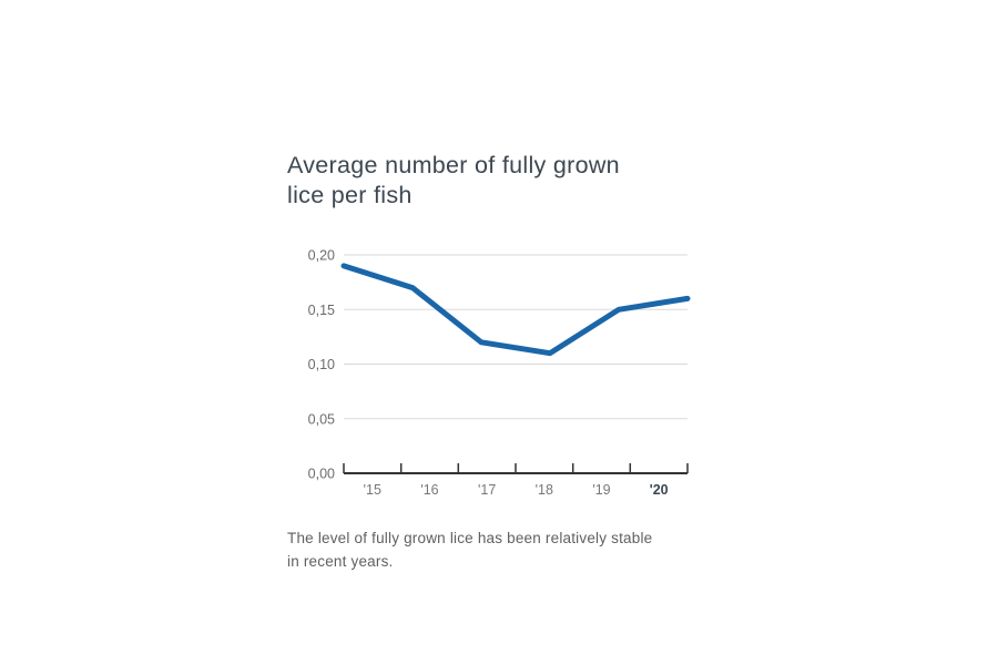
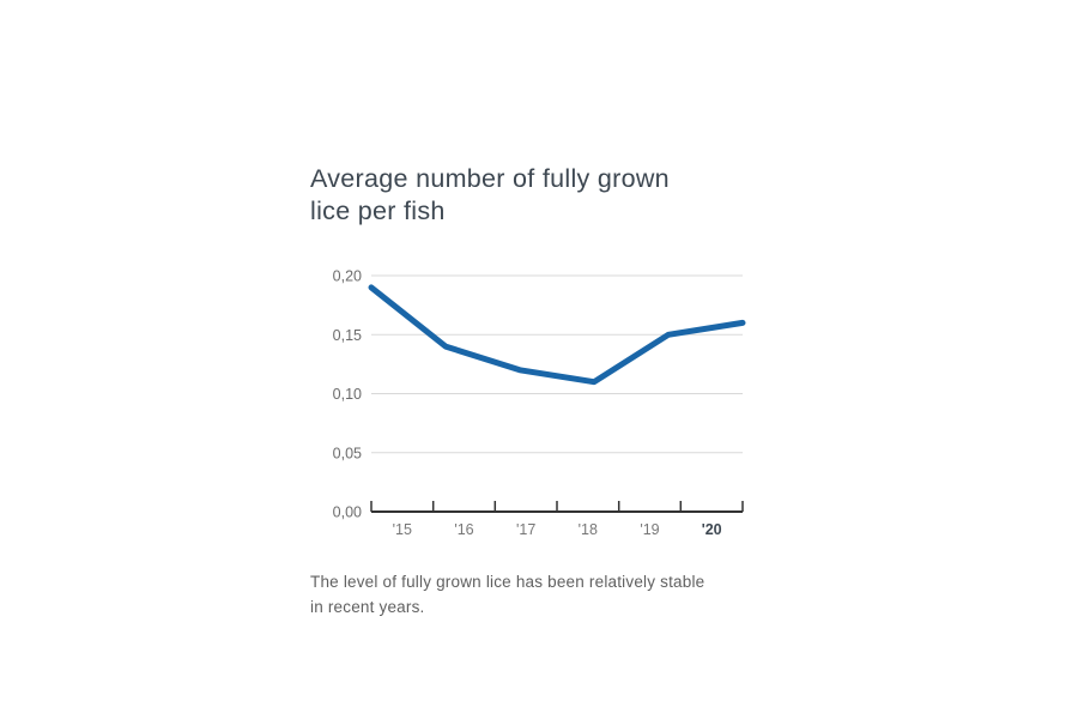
'16: 0,17 -> 0,14
